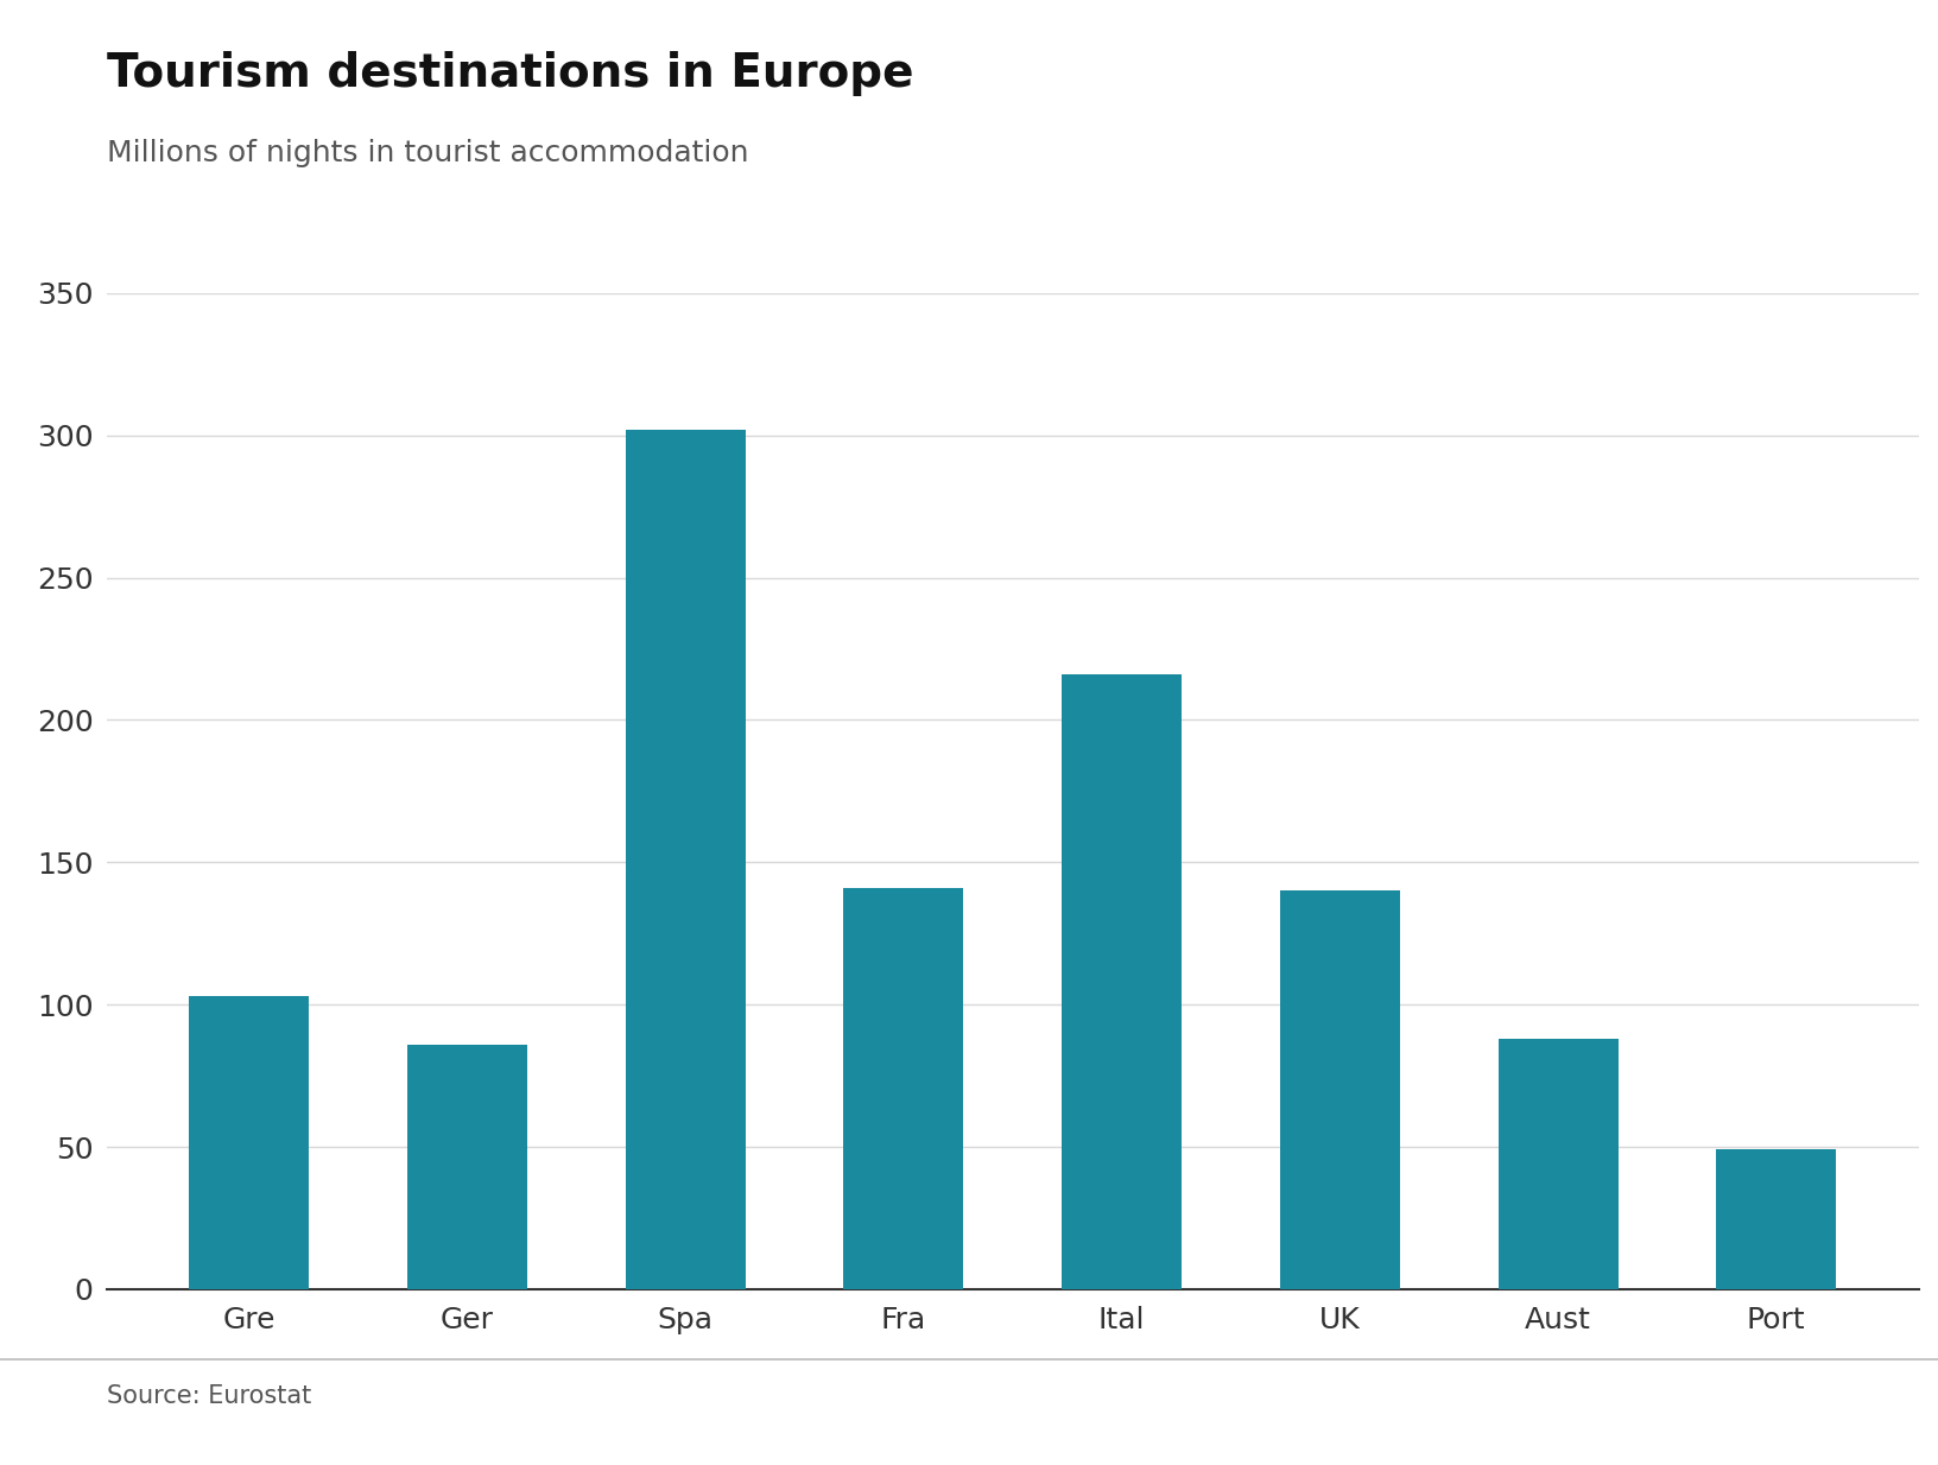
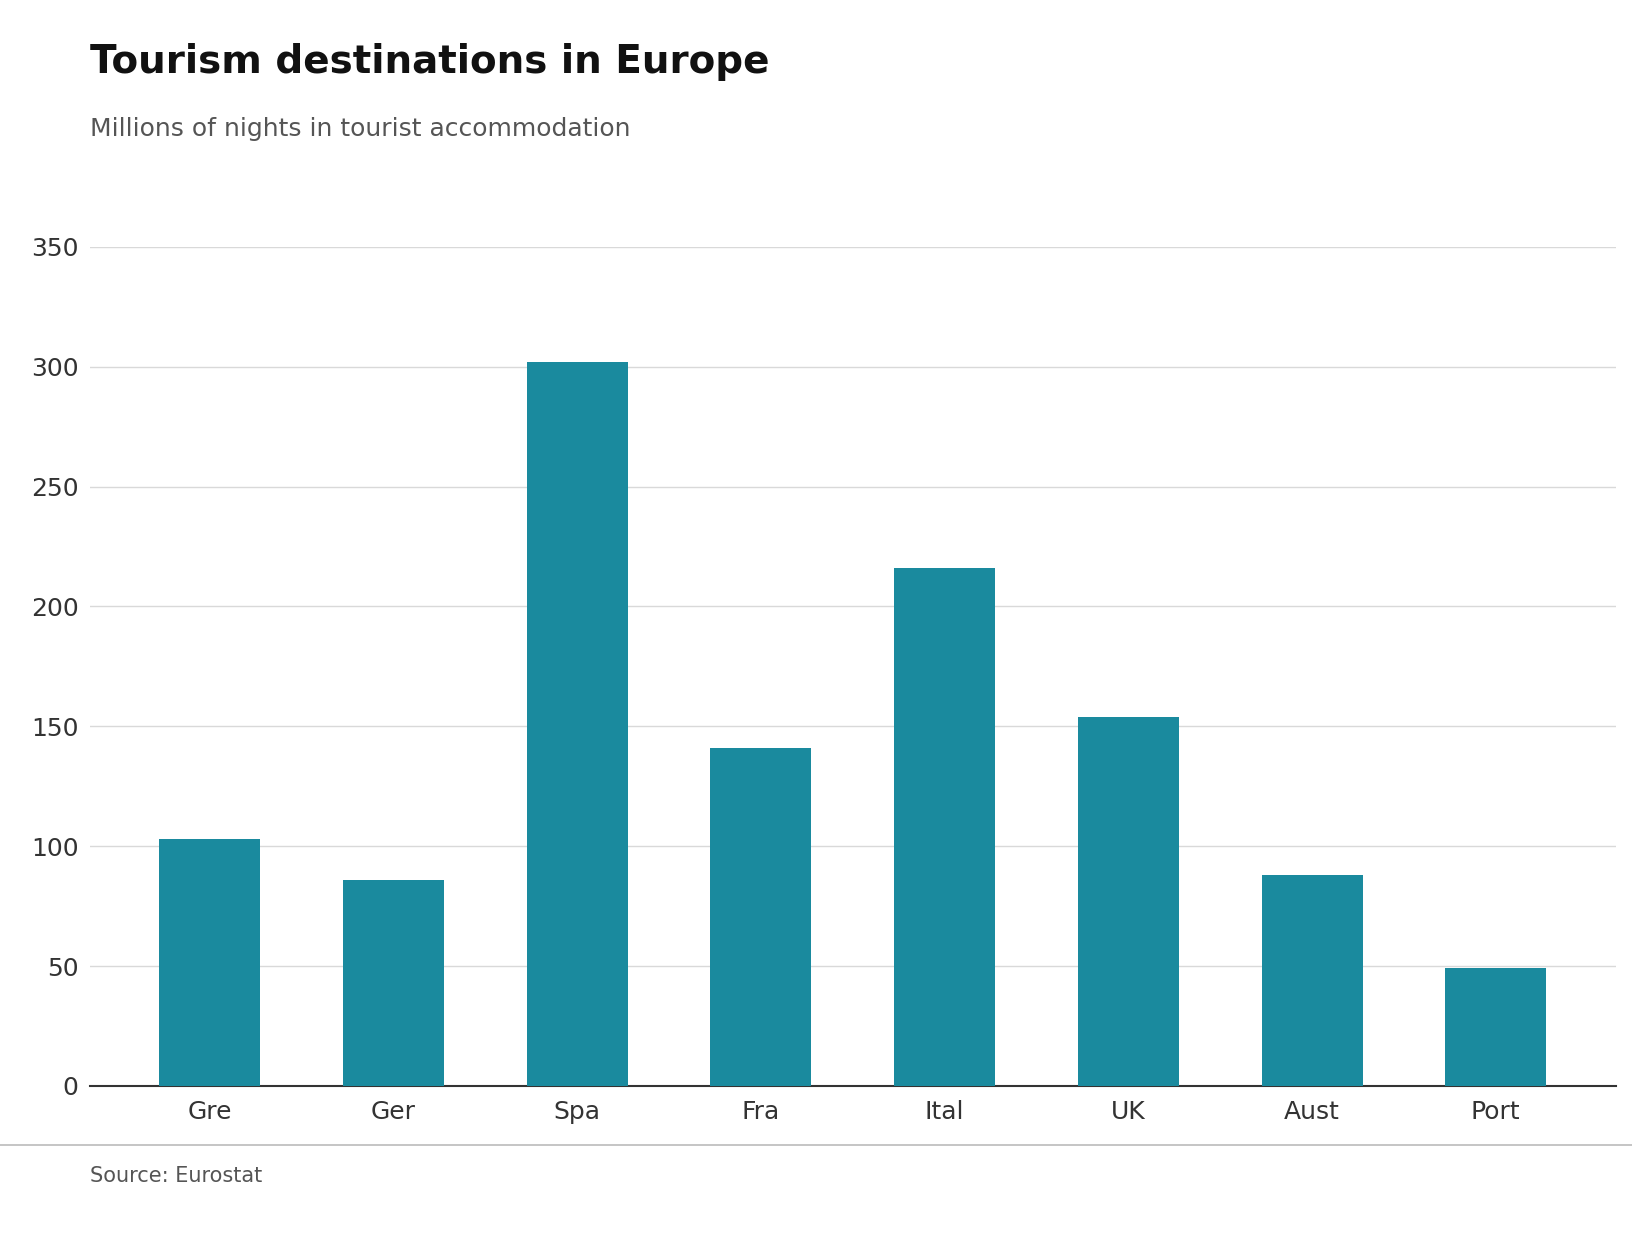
UK: 140 -> 154
